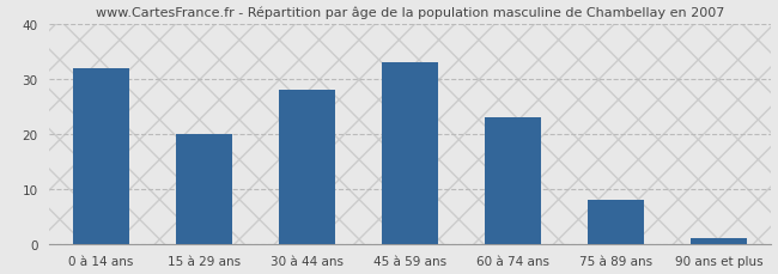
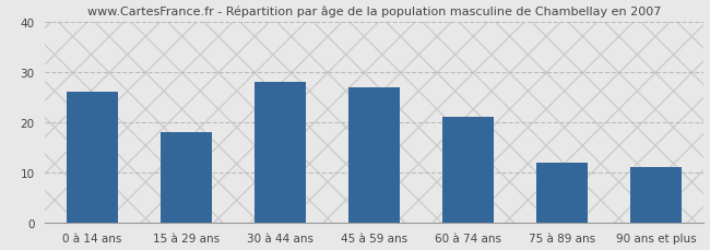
0 à 14 ans: 32 -> 26
15 à 29 ans: 20 -> 18
45 à 59 ans: 33 -> 27
60 à 74 ans: 23 -> 21
75 à 89 ans: 8 -> 12
90 ans et plus: 1 -> 11
